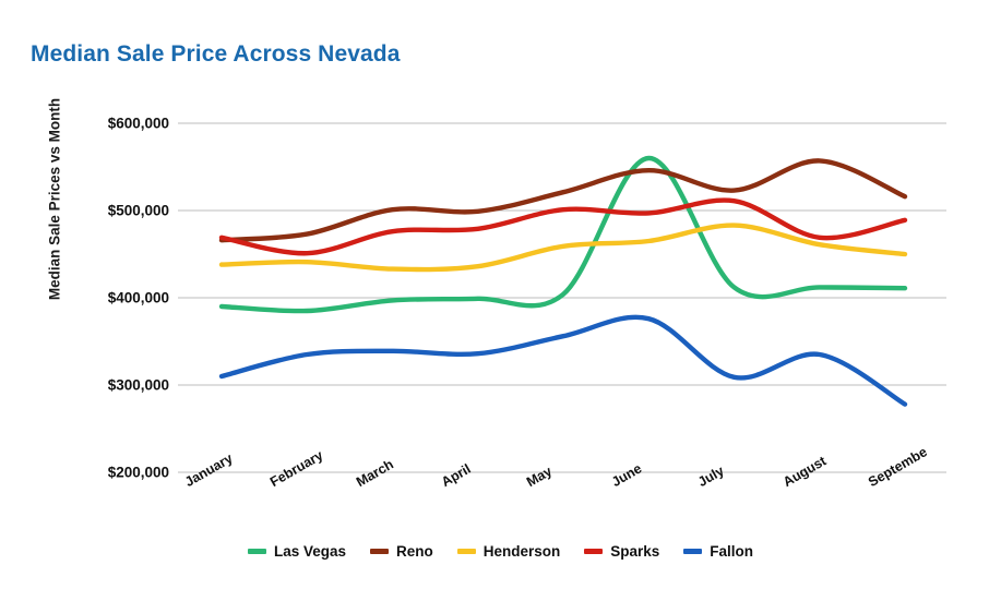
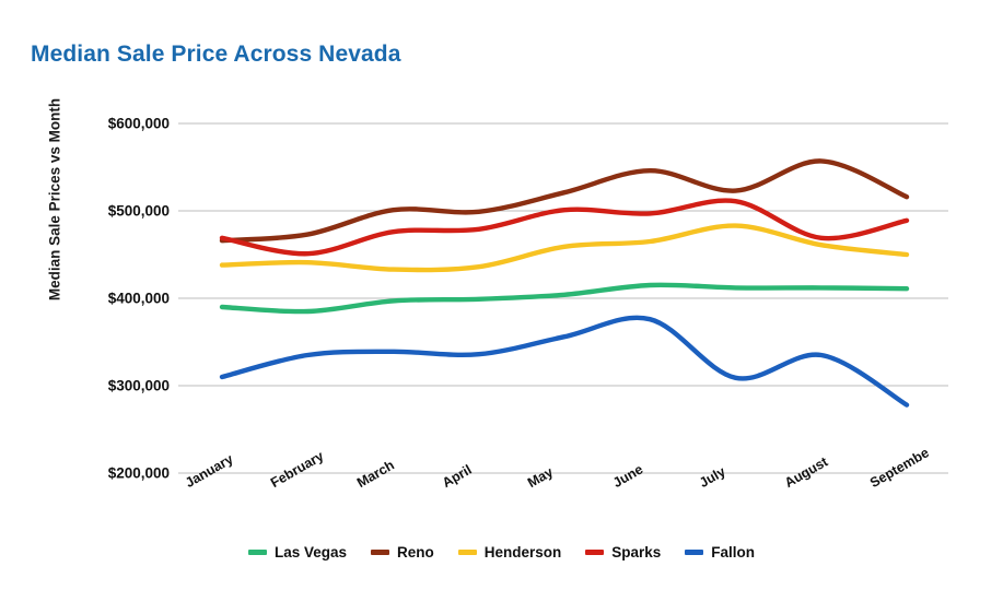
Las Vegas/June: $560000 -> $420000
